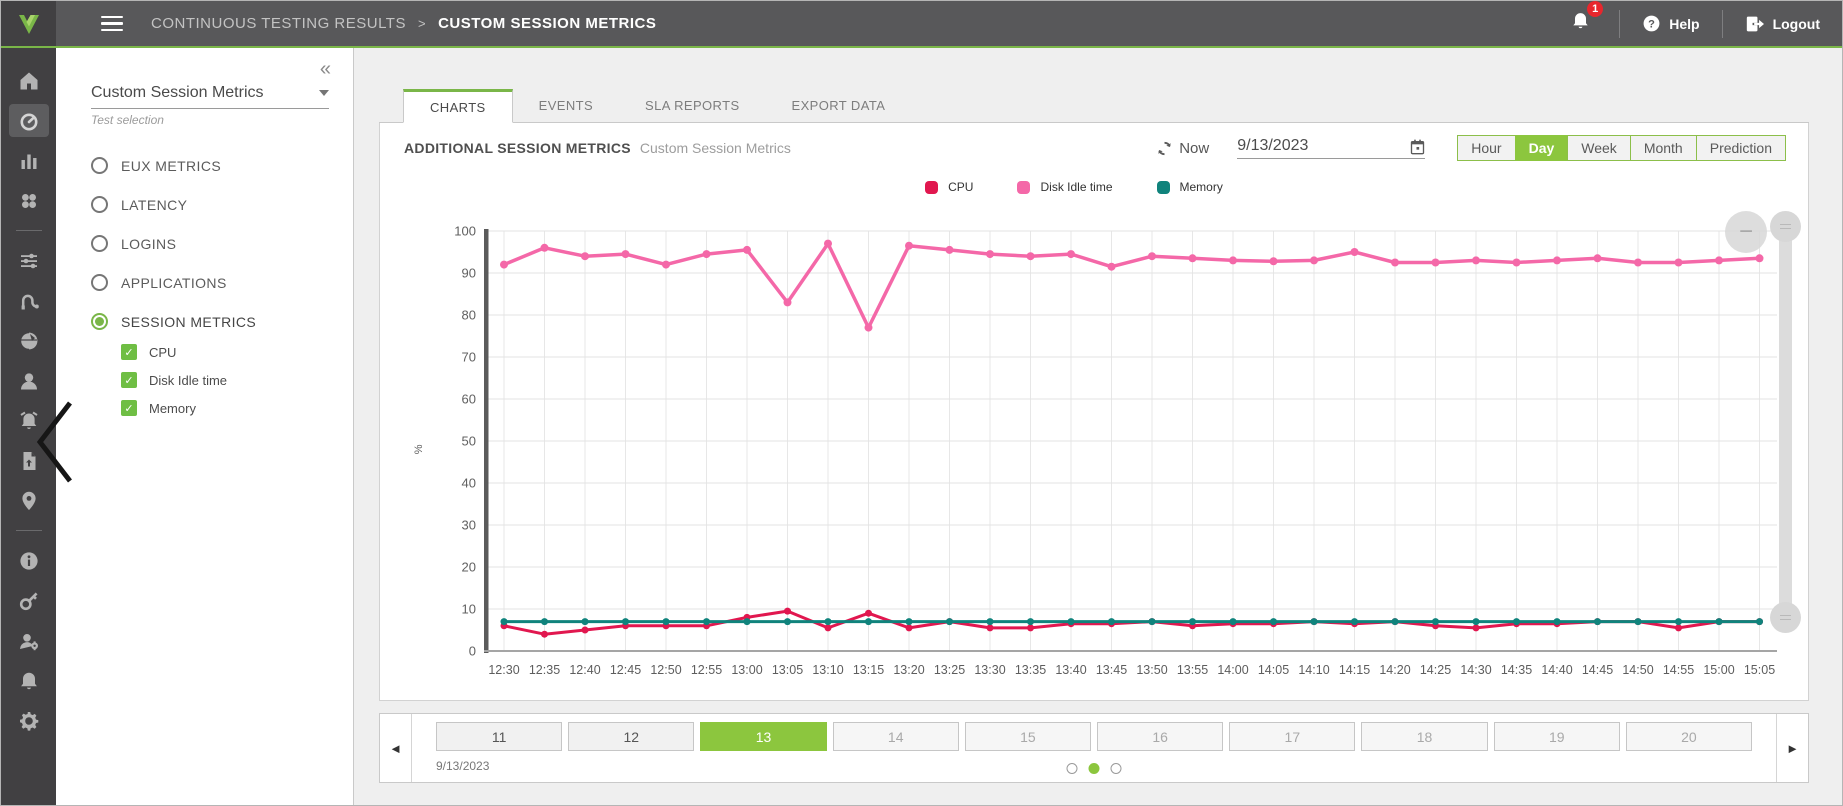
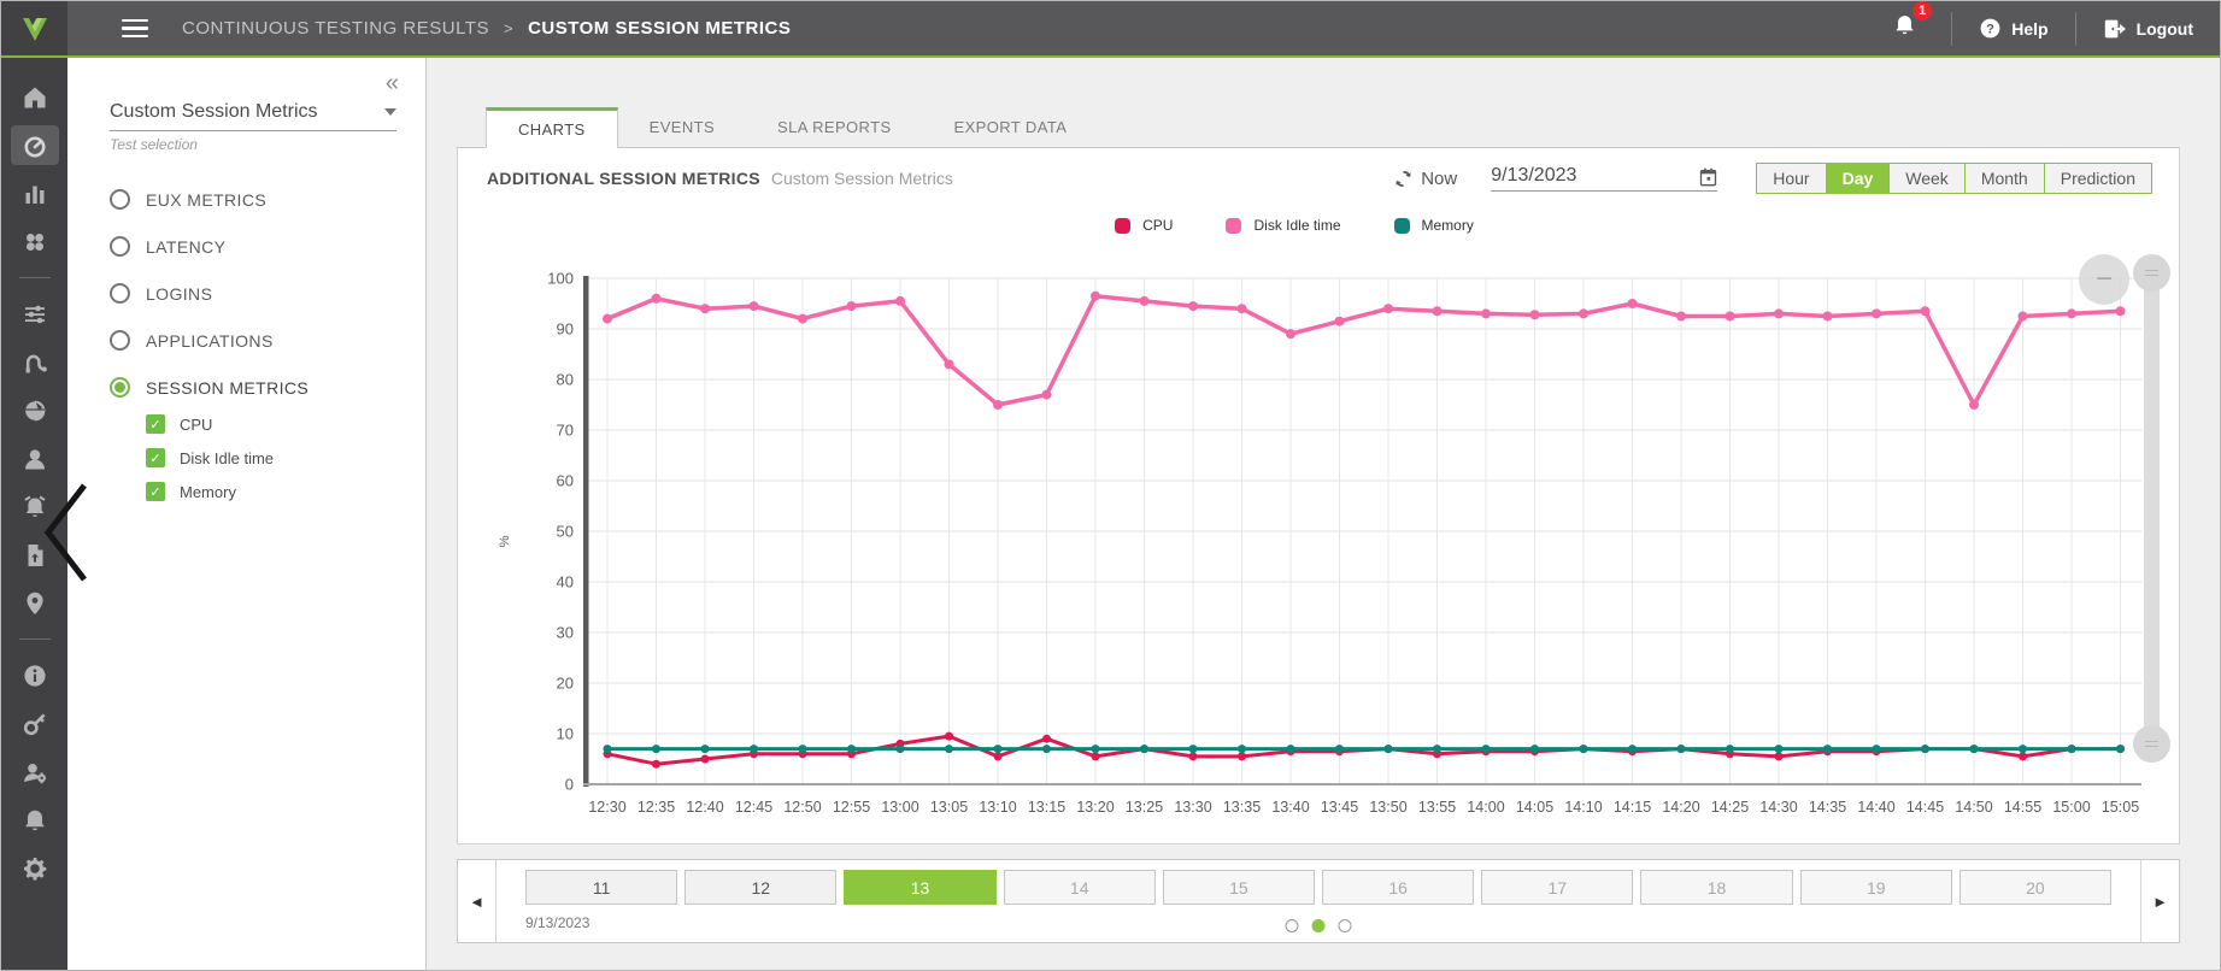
Disk Idle time/13:10: 97 -> 75
Disk Idle time/13:40: 94 -> 89
Disk Idle time/14:50: 92 -> 75
